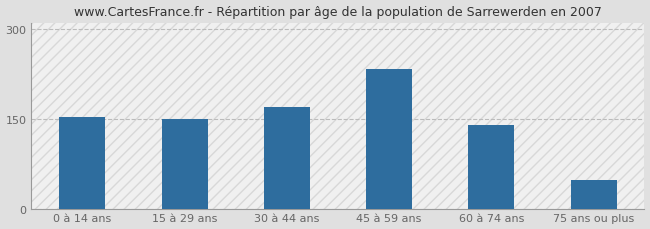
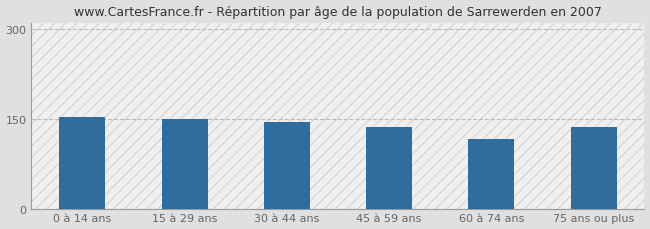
30 à 44 ans: 170 -> 144
45 à 59 ans: 233 -> 136
60 à 74 ans: 139 -> 116
75 ans ou plus: 48 -> 136
